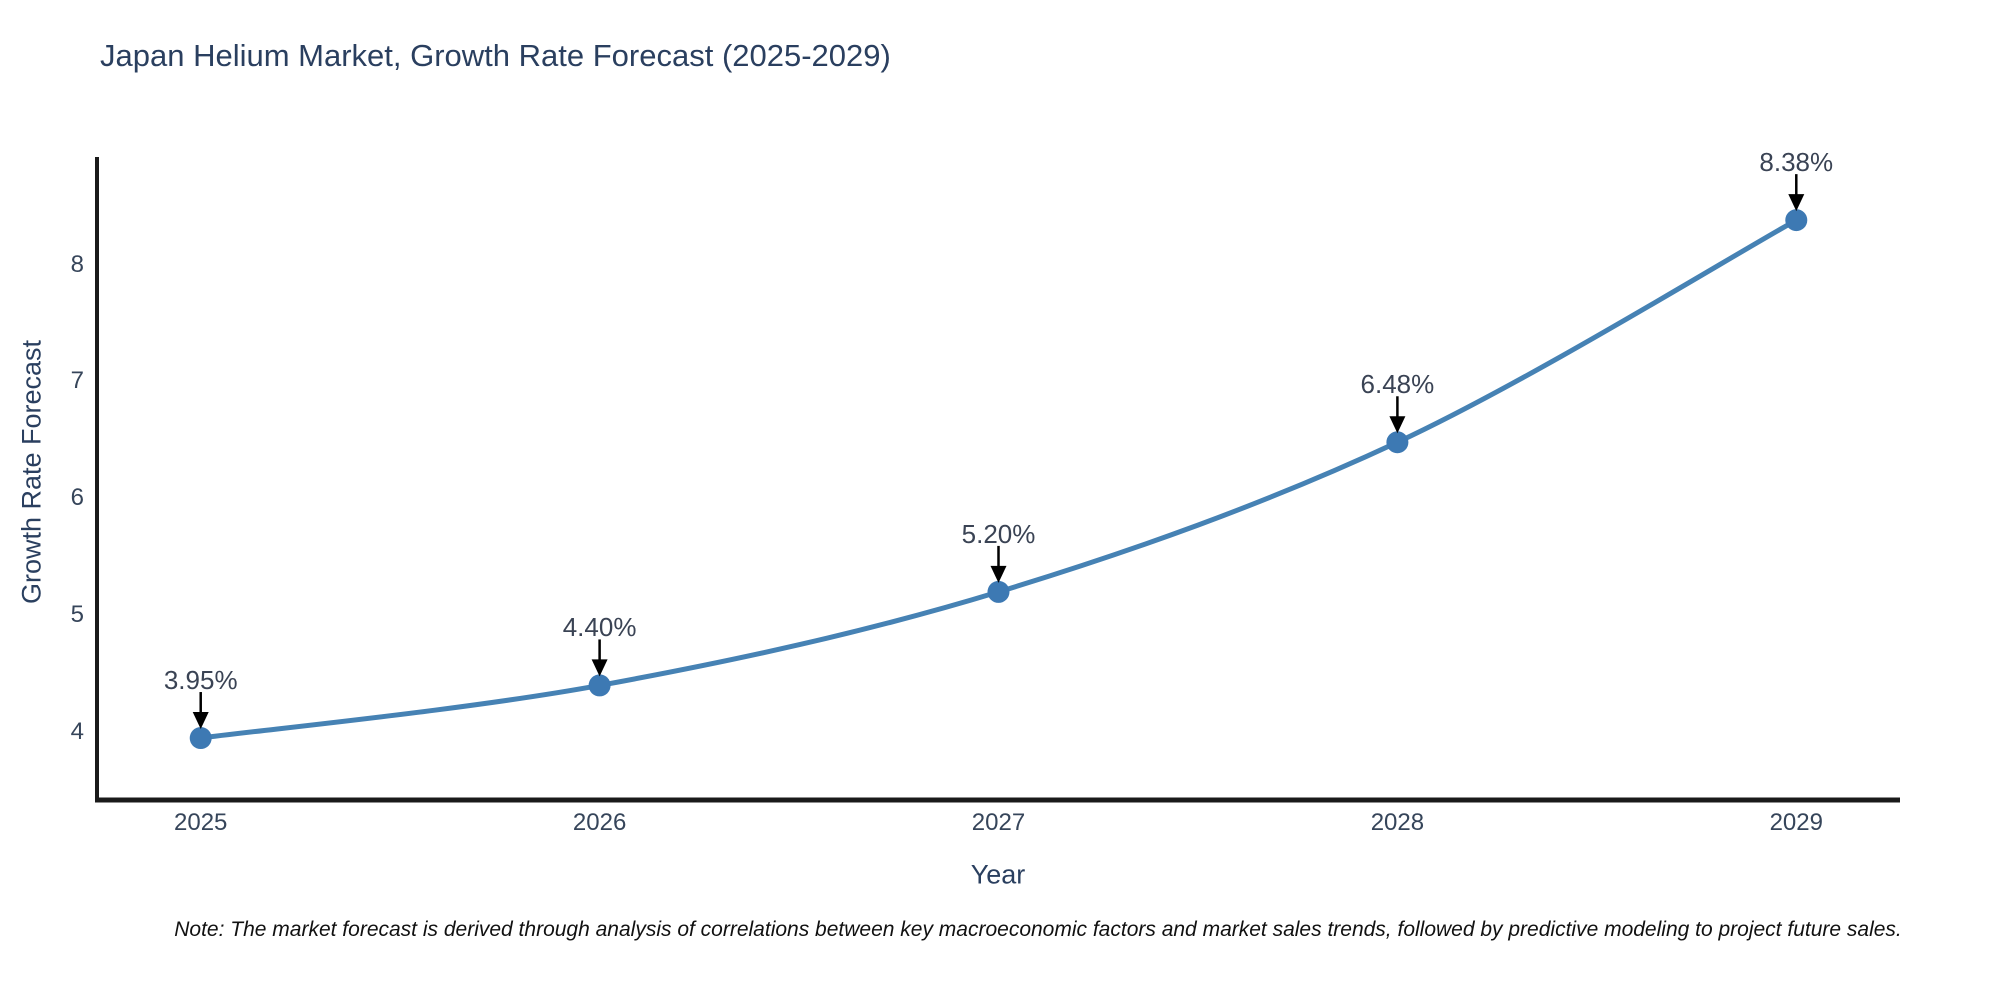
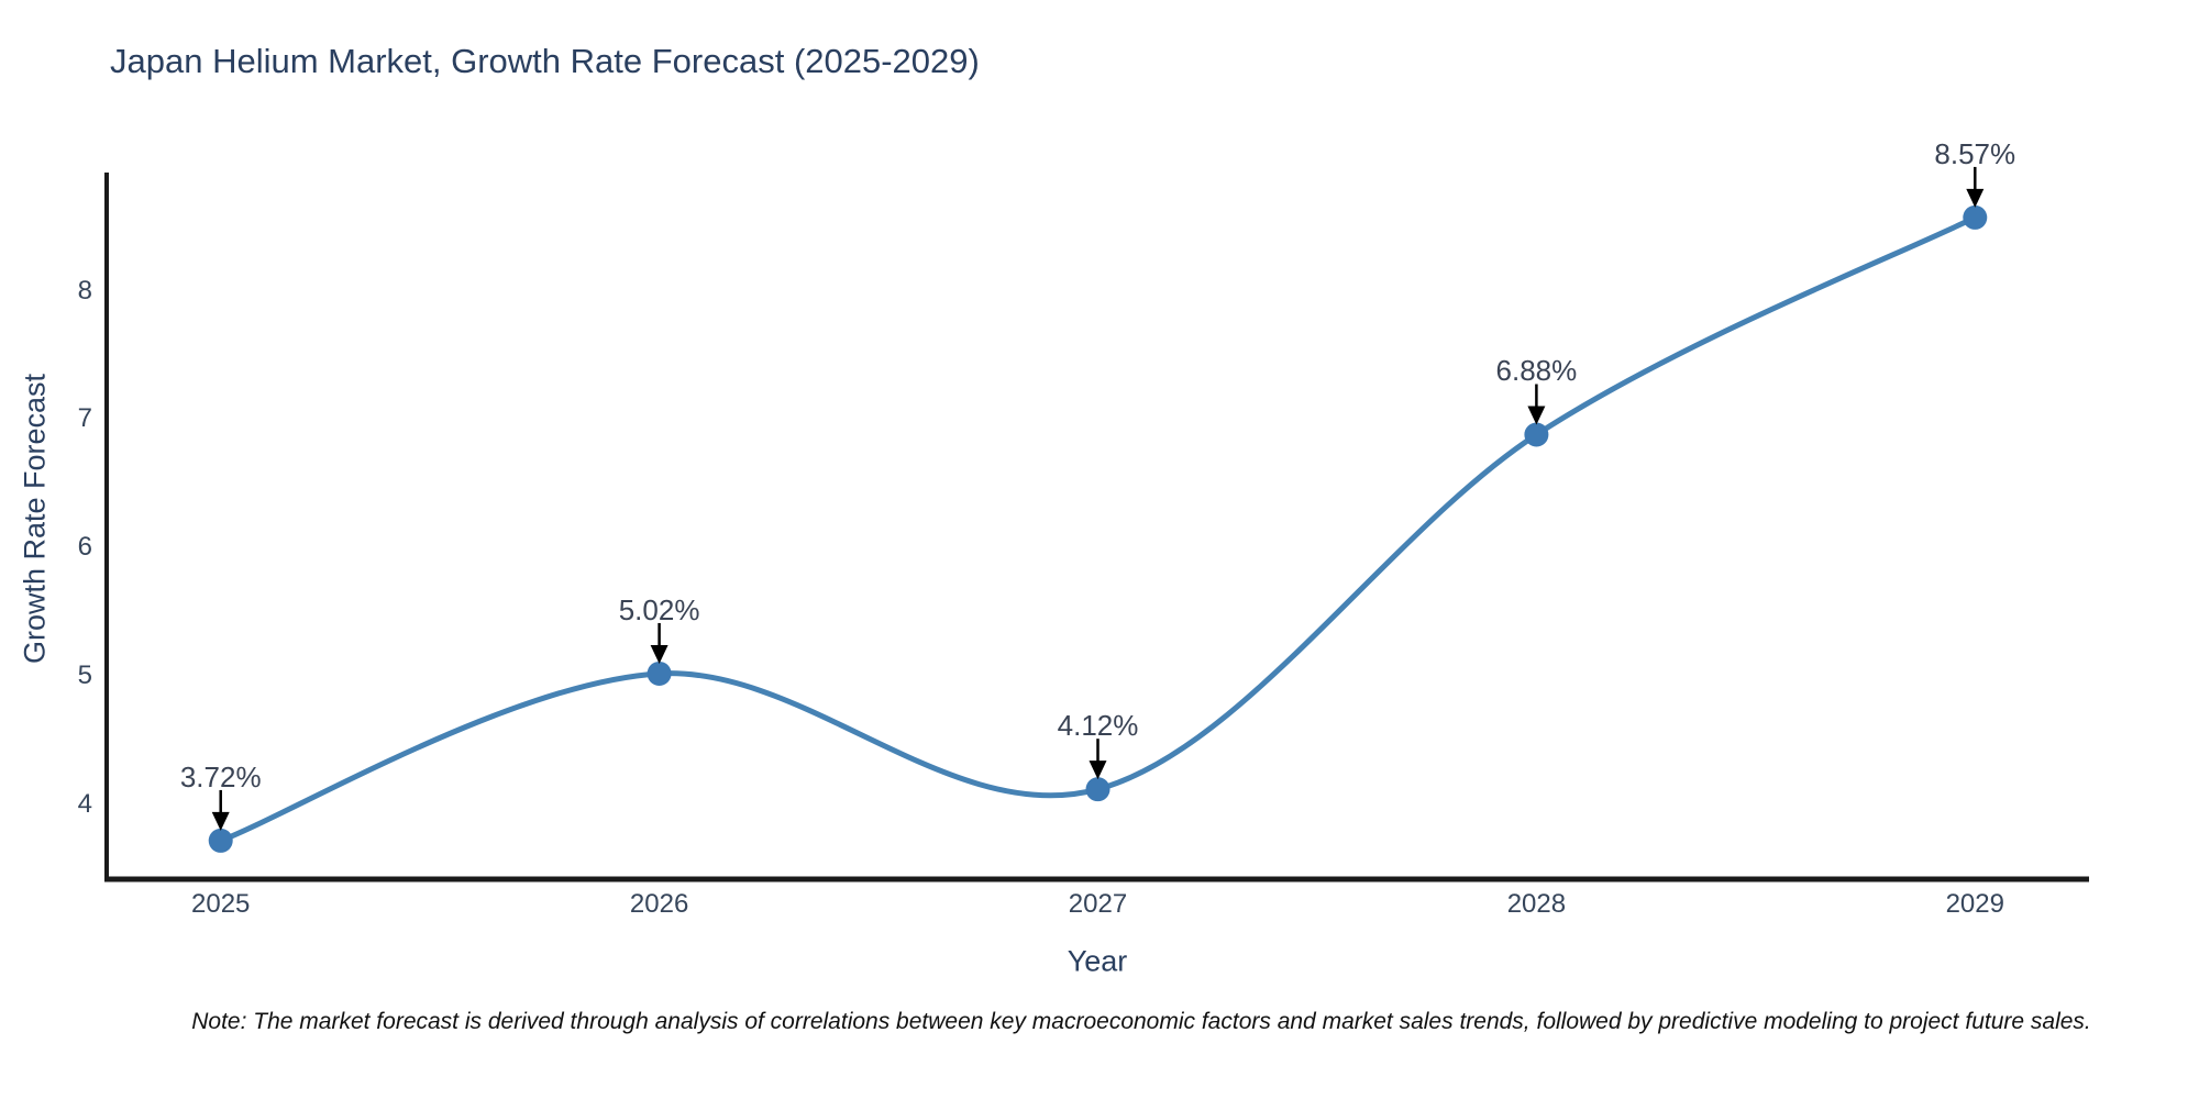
2025: 3.95% -> 3.72%
2026: 4.40% -> 5.02%
2027: 5.20% -> 4.12%
2028: 6.48% -> 6.88%
2029: 8.38% -> 8.57%
